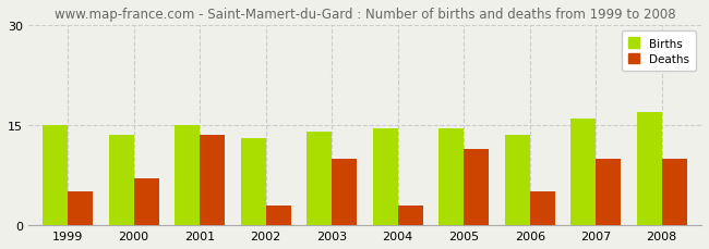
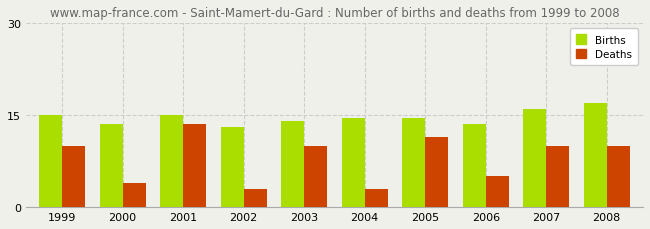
Deaths/1999: 5.0 -> 10.0
Deaths/2000: 7.0 -> 4.0
